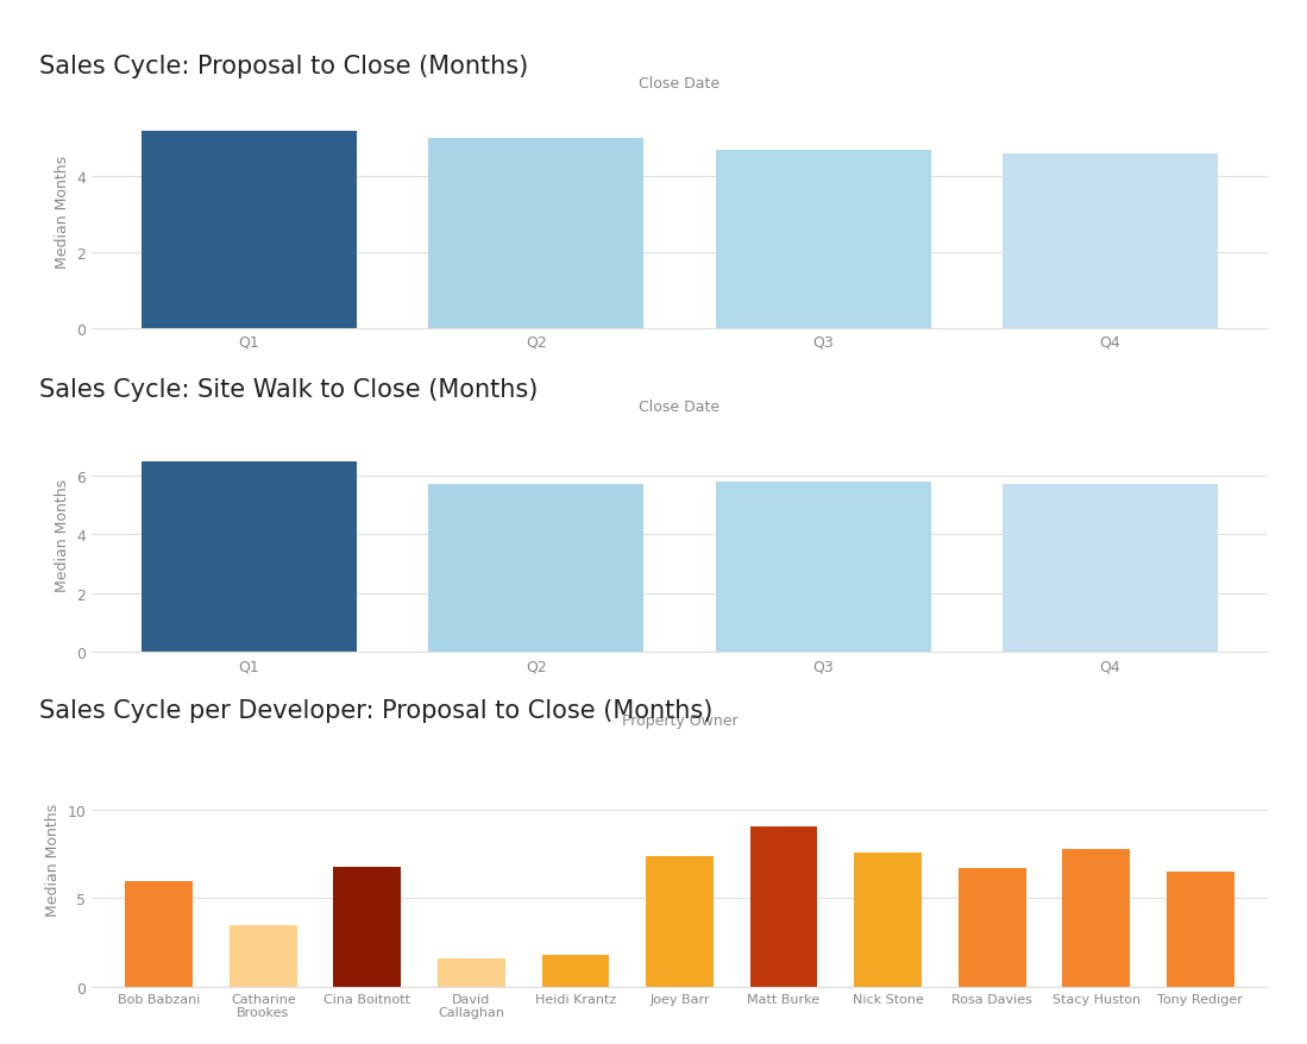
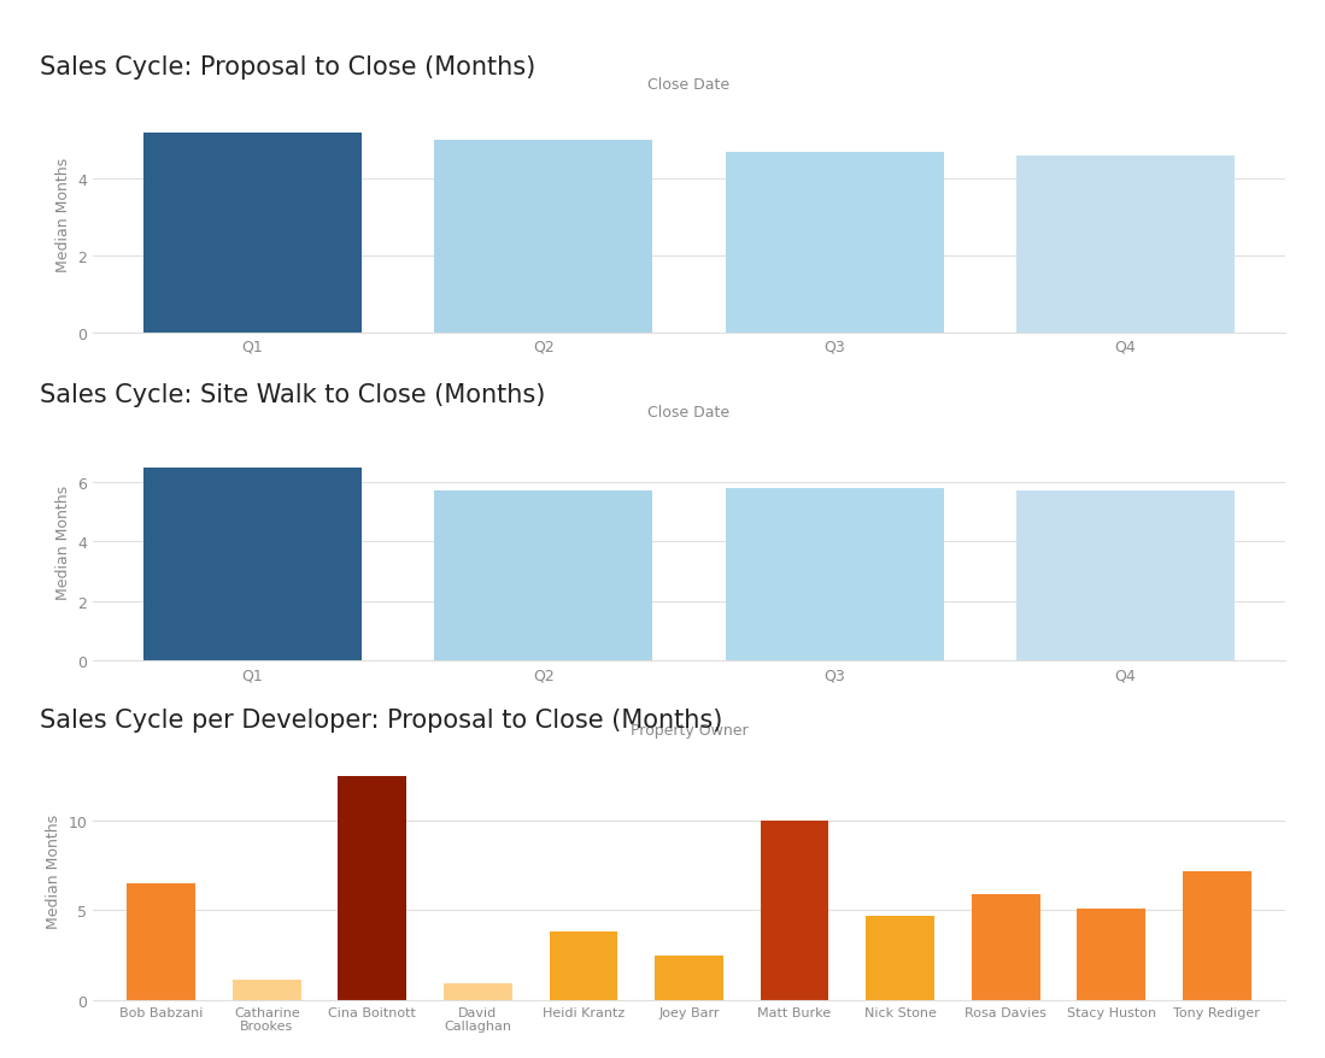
Bob Babzani: 6.0 -> 6.5
Catharine Brookes: 3.5 -> 1.1
Cina Boitnott: 6.8 -> 12.5
David Callaghan: 1.6 -> 0.9
Heidi Krantz: 1.8 -> 3.8
Joey Barr: 7.4 -> 2.5
Matt Burke: 9.1 -> 10.0
Nick Stone: 7.6 -> 4.7
Rosa Davies: 6.7 -> 5.9
Stacy Huston: 7.8 -> 5.1
Tony Rediger: 6.5 -> 7.2
